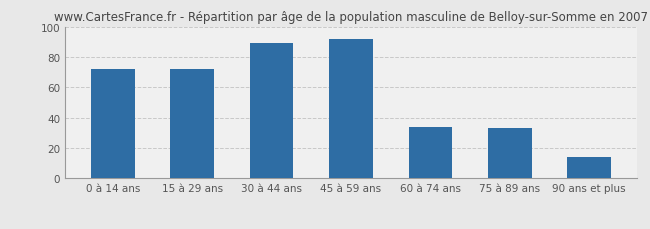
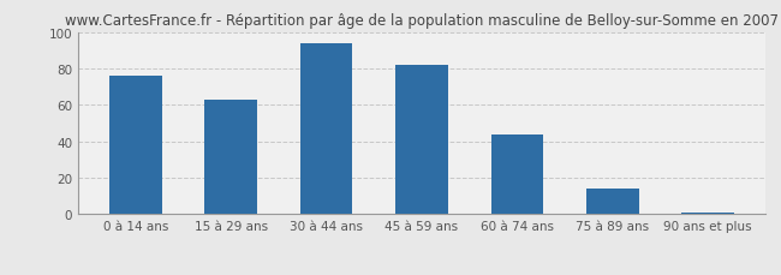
0 à 14 ans: 72 -> 76
15 à 29 ans: 72 -> 63
30 à 44 ans: 89 -> 94
45 à 59 ans: 92 -> 82
60 à 74 ans: 34 -> 44
75 à 89 ans: 33 -> 14
90 ans et plus: 14 -> 1
